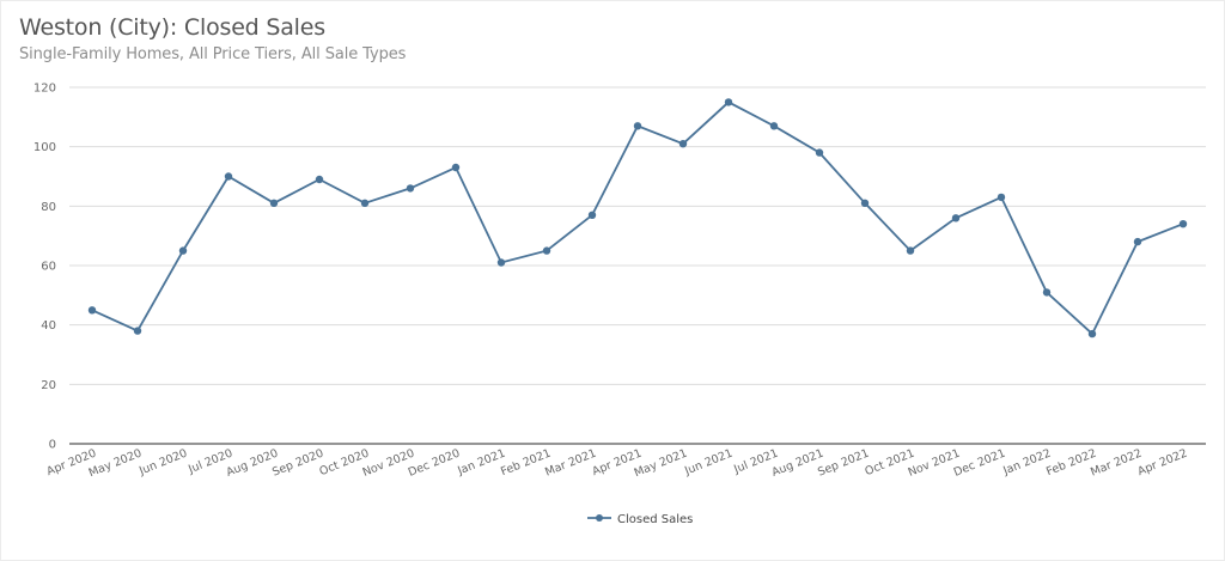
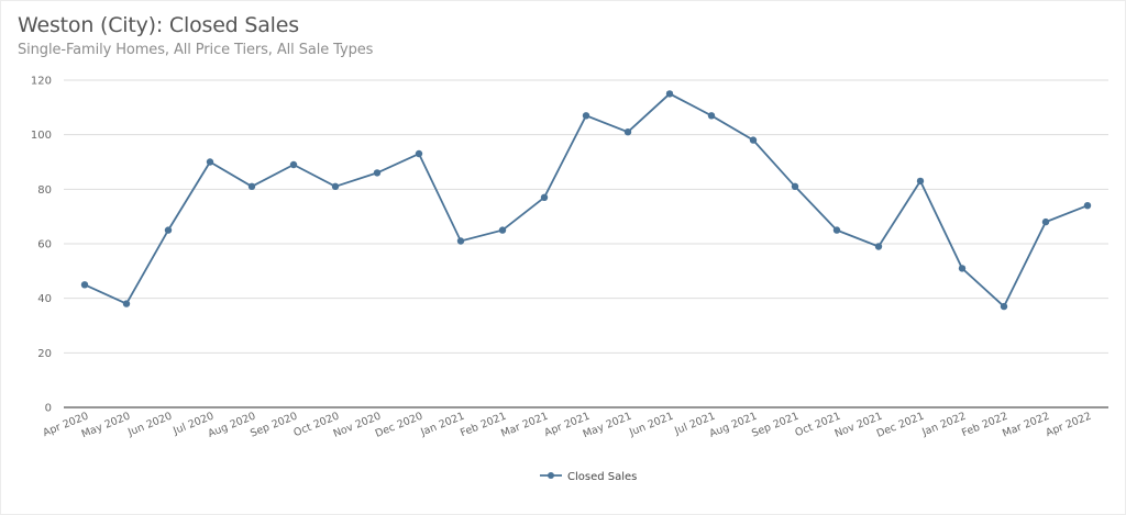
Nov 2021: 76 -> 59
